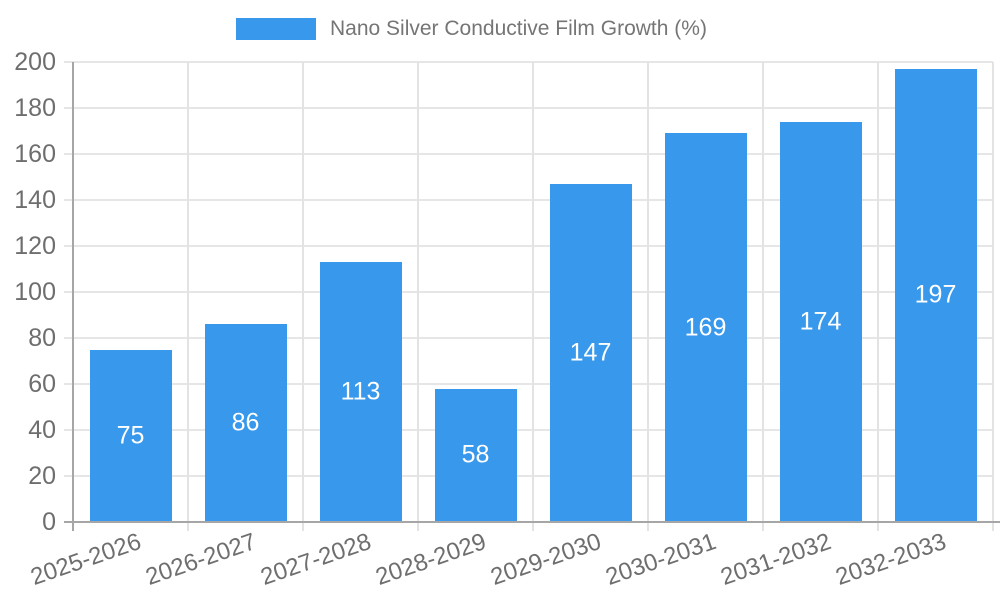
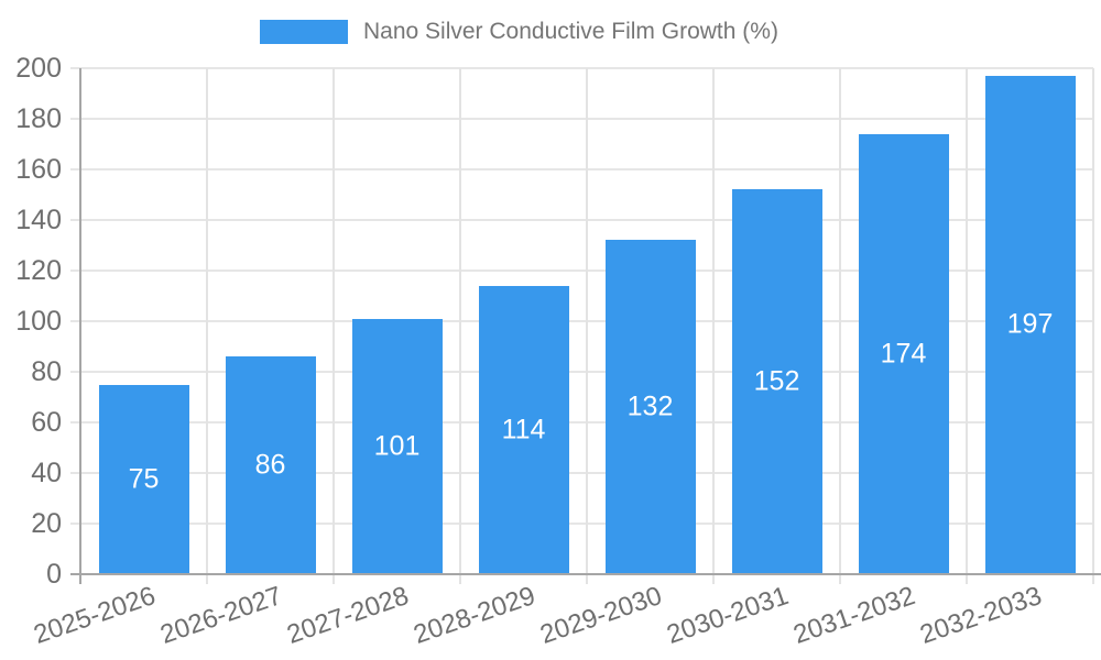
2027-2028: 113 -> 101
2028-2029: 58 -> 114
2029-2030: 147 -> 132
2030-2031: 169 -> 152
